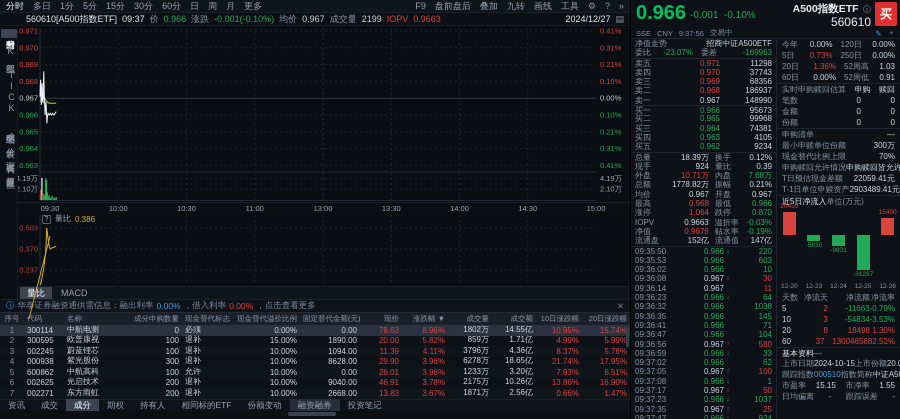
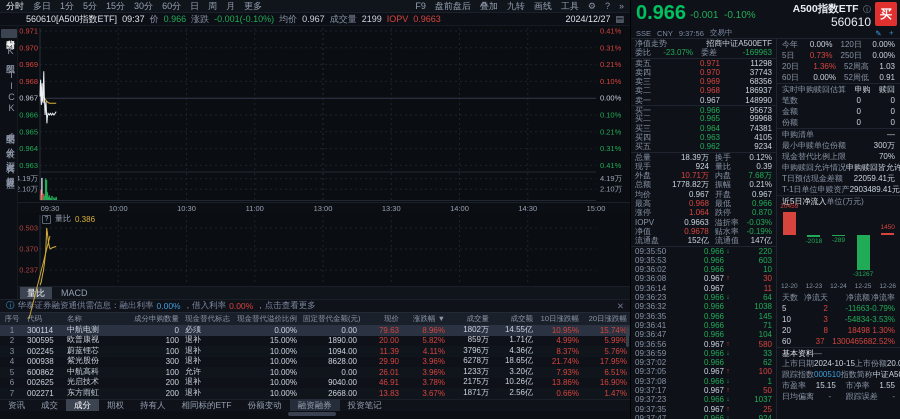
近5日净流入/12-23: -5830 -> -2018
近5日净流入/12-24: -9831 -> -289
近5日净流入/12-26: 15400 -> 1450
